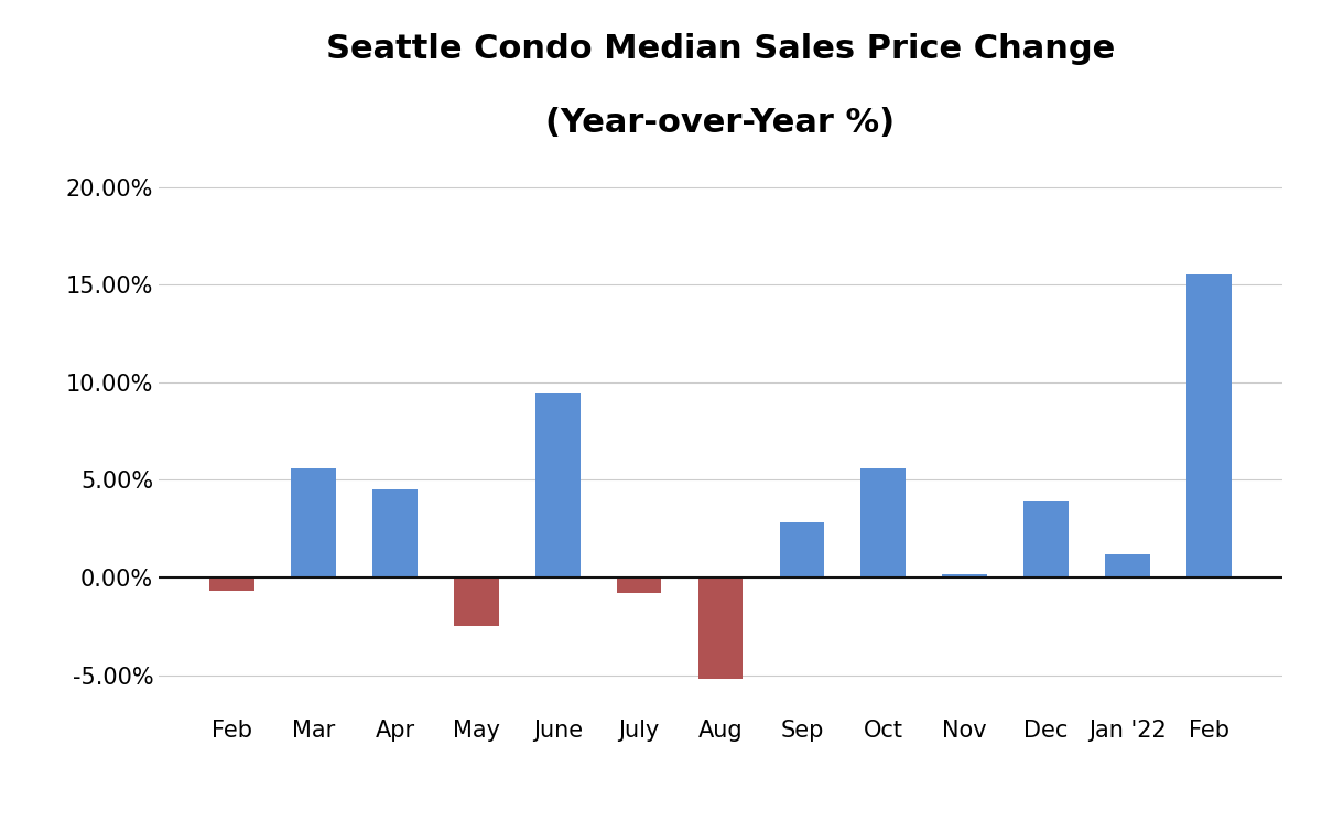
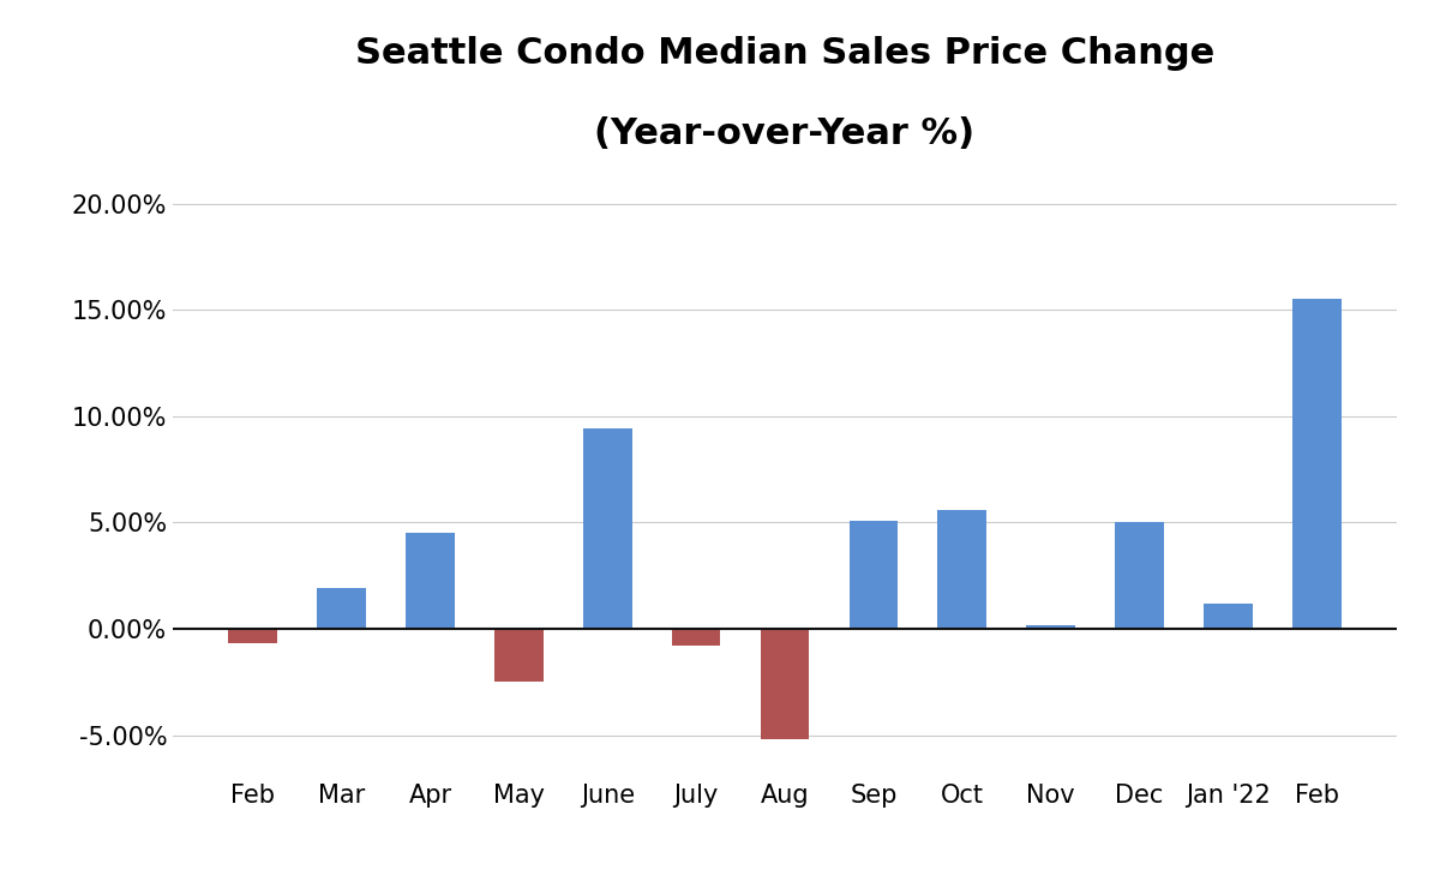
Mar: 5.6% -> 1.9%
Sep: 2.8% -> 5.1%
Dec: 3.9% -> 5.0%
